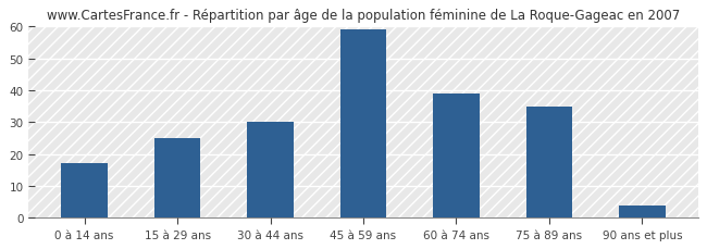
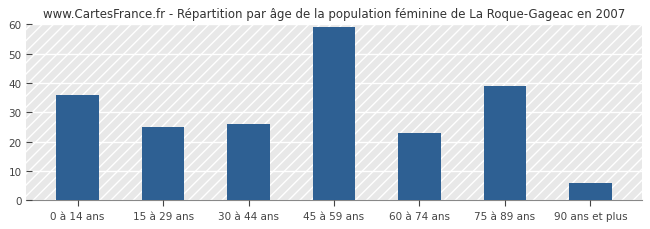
0 à 14 ans: 17 -> 36
30 à 44 ans: 30 -> 26
60 à 74 ans: 39 -> 23
75 à 89 ans: 35 -> 39
90 ans et plus: 4 -> 6
